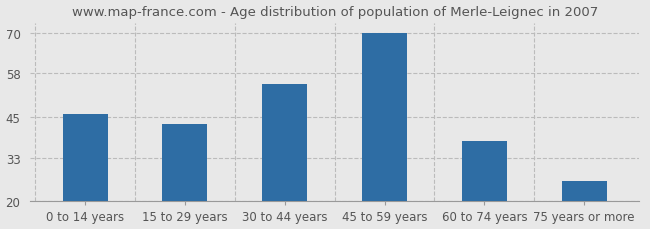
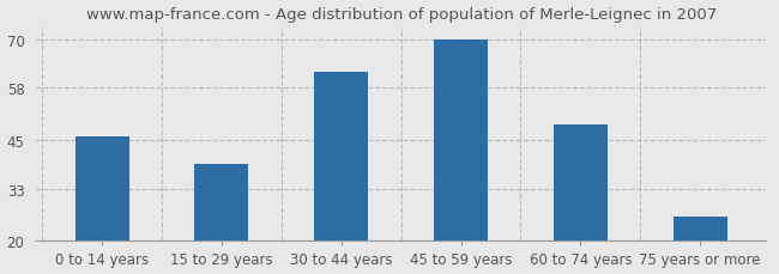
15 to 29 years: 43 -> 39
30 to 44 years: 55 -> 62
60 to 74 years: 38 -> 49
